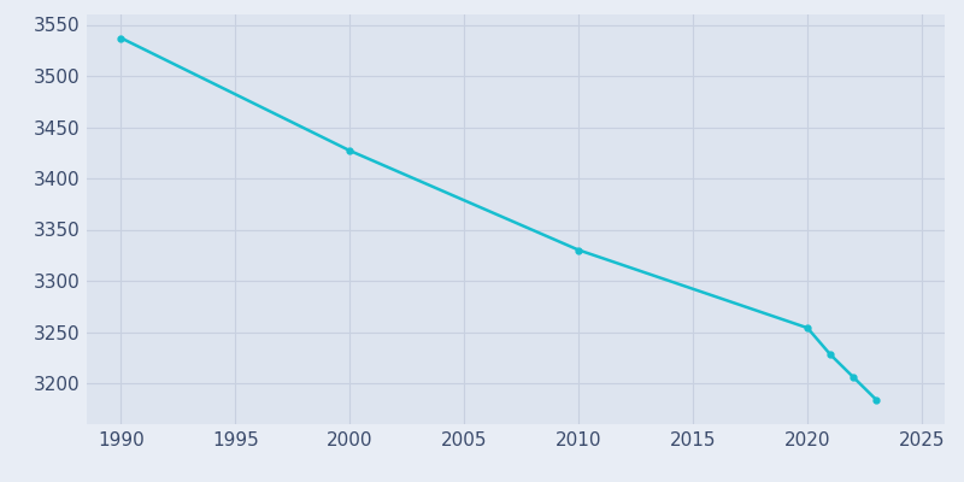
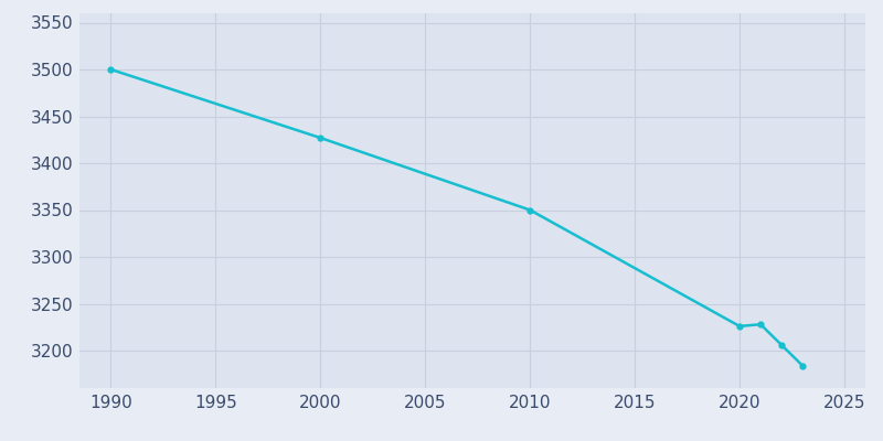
1990: 3537 -> 3500
2010: 3330 -> 3350
2020: 3254 -> 3226
